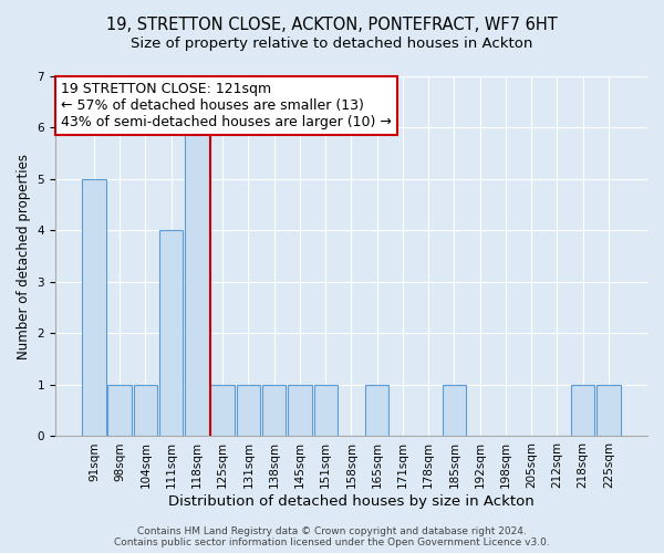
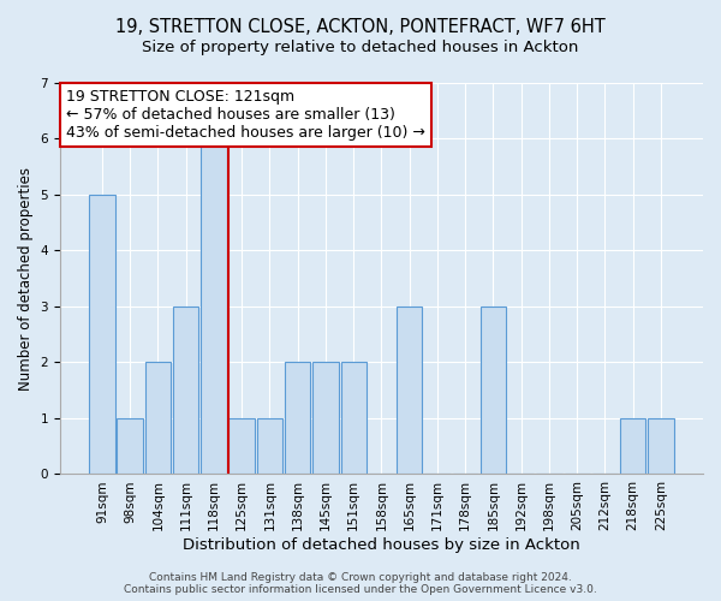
104sqm: 1 -> 2
111sqm: 4 -> 3
138sqm: 1 -> 2
145sqm: 1 -> 2
151sqm: 1 -> 2
165sqm: 1 -> 3
185sqm: 1 -> 3
